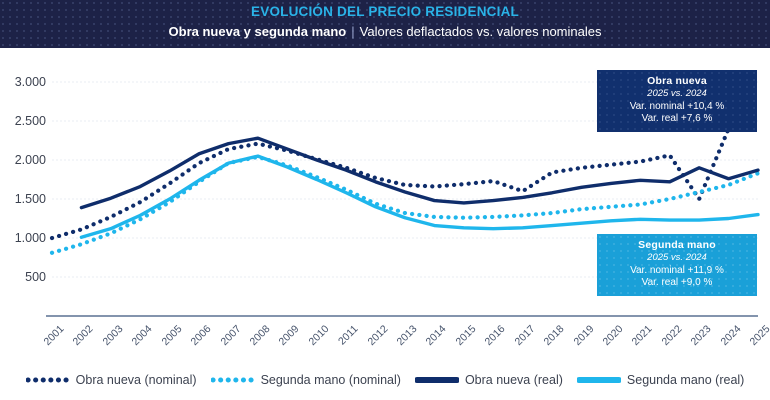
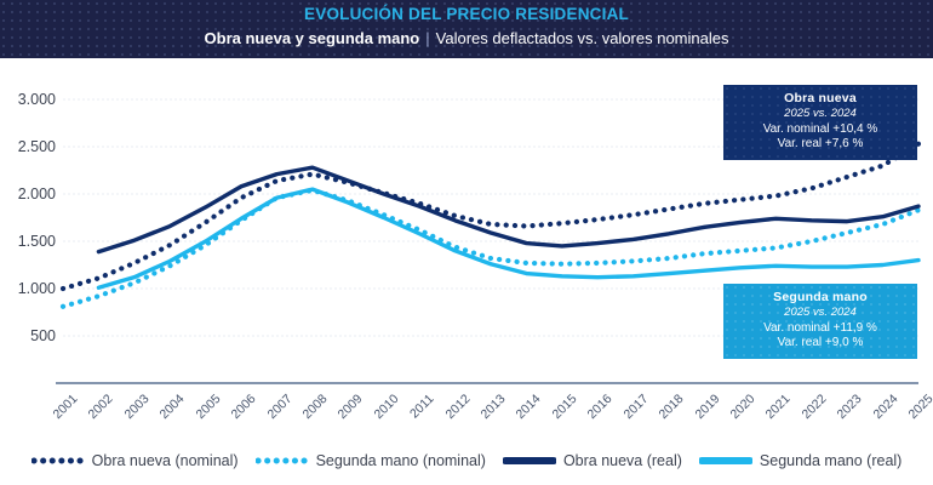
Obra nueva (nominal)/2017: 1600 -> 1800
Obra nueva (nominal)/2023: 1500 -> 2200
Obra nueva (real)/2023: 1900 -> 1700
Obra nueva (nominal)/2024: 2400 -> 2300
